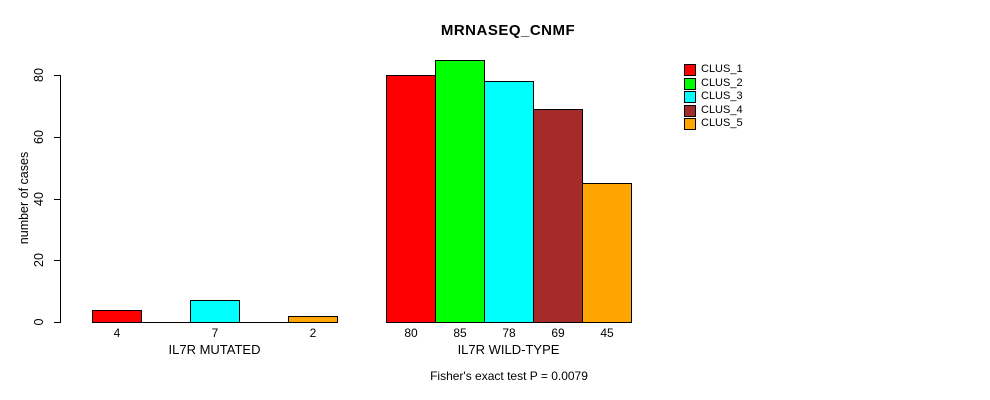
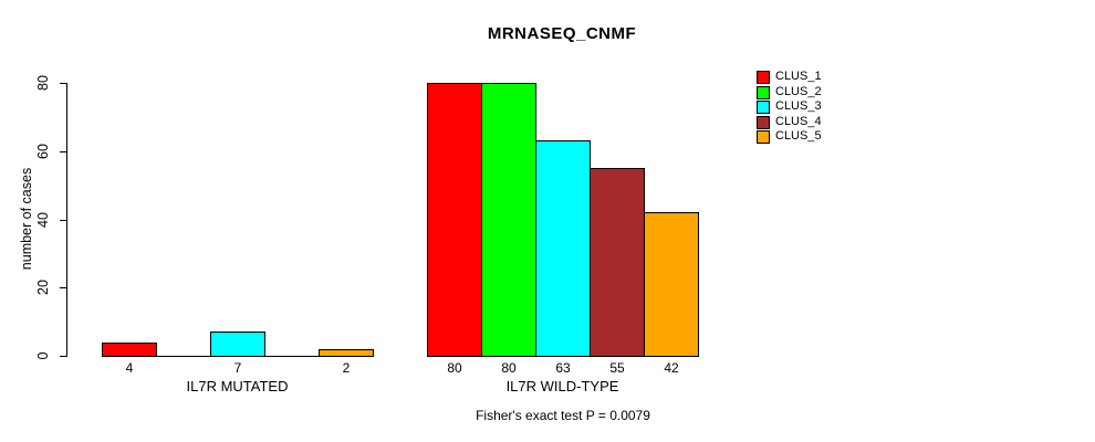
CLUS_2/IL7R WILD-TYPE: 85 -> 80
CLUS_3/IL7R WILD-TYPE: 78 -> 63
CLUS_4/IL7R WILD-TYPE: 69 -> 55
CLUS_5/IL7R WILD-TYPE: 45 -> 42
